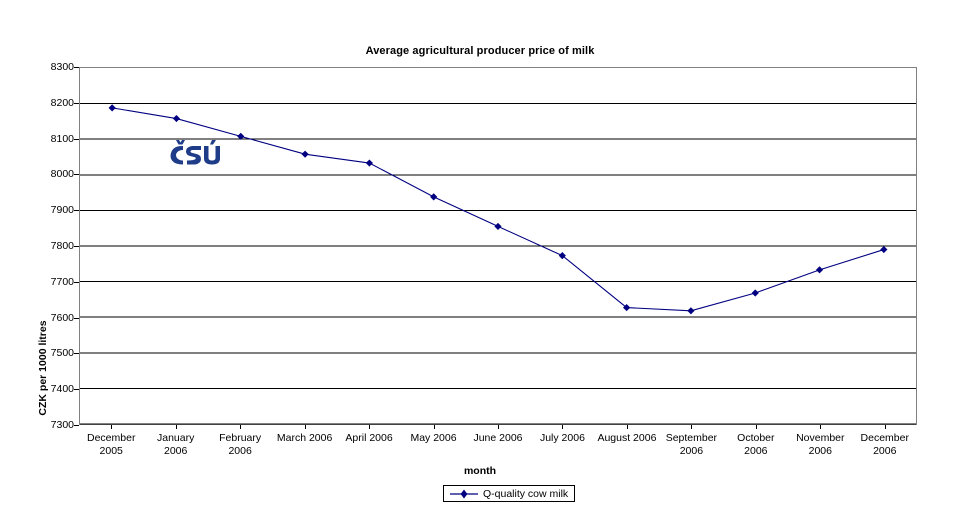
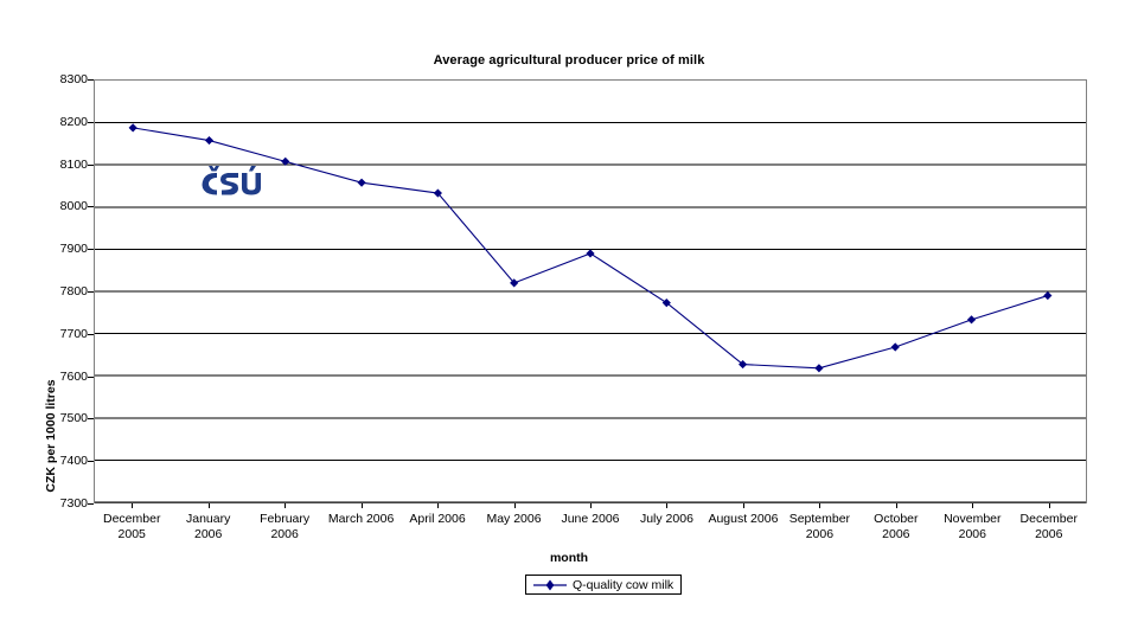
May 2006: 7940 -> 7820
June 2006: 7860 -> 7890
